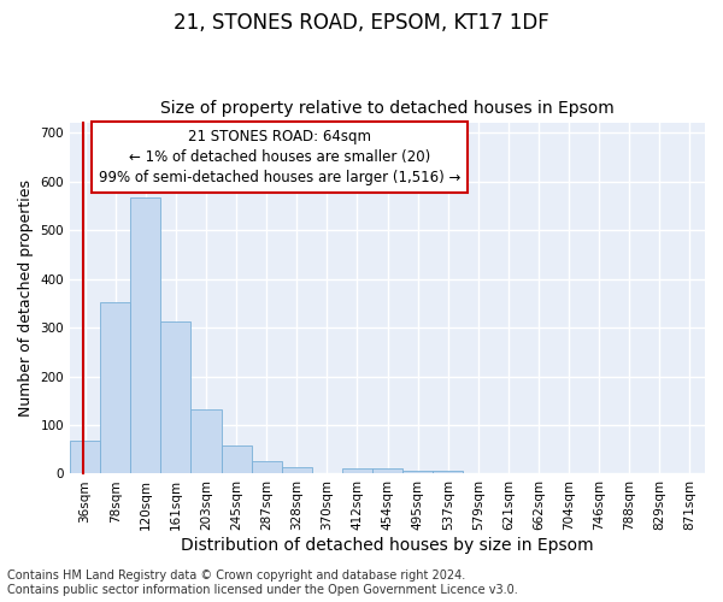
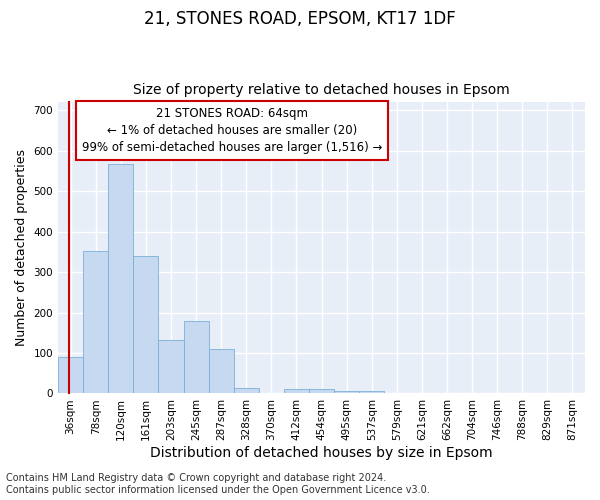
36sqm: 68 -> 90
161sqm: 312 -> 340
245sqm: 58 -> 180
287sqm: 27 -> 110
